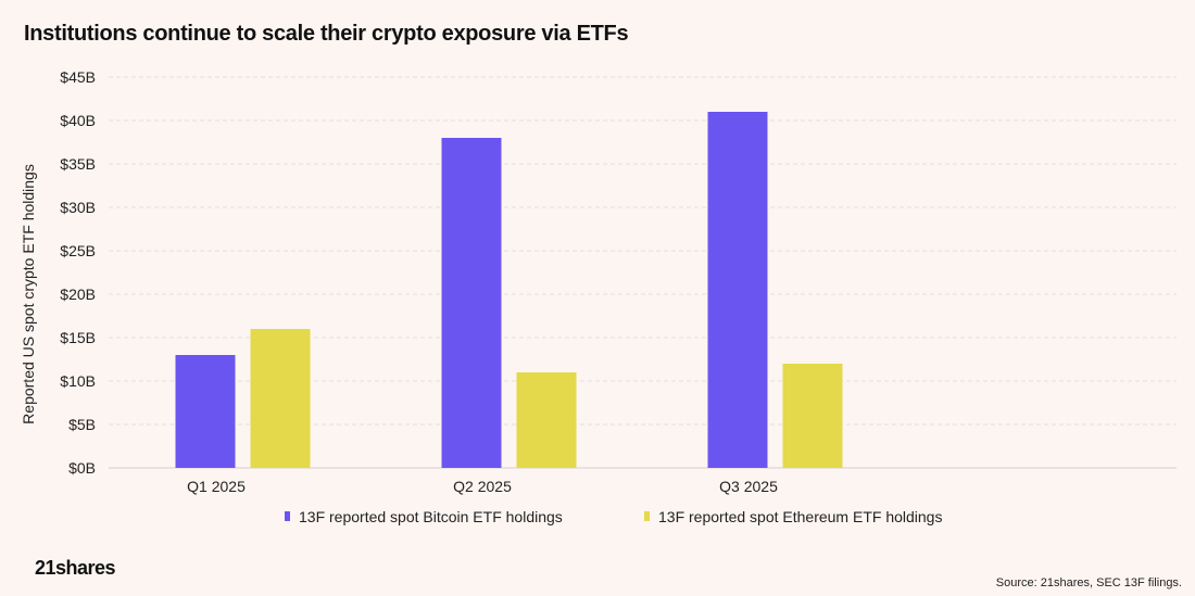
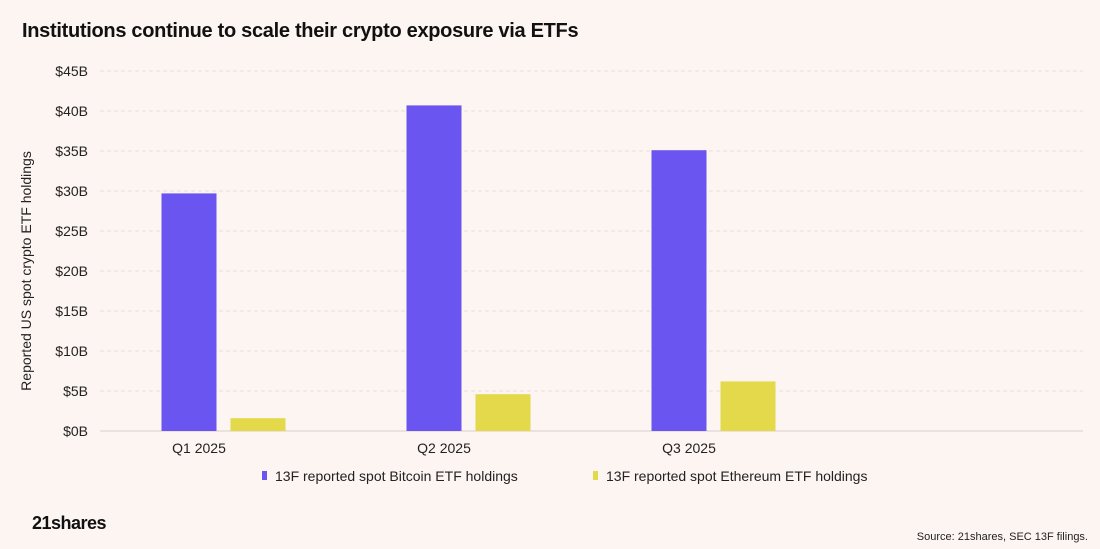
13F reported spot Bitcoin ETF holdings/Q1 2025: $13B -> $30B
13F reported spot Ethereum ETF holdings/Q1 2025: $16B -> $2B
13F reported spot Bitcoin ETF holdings/Q2 2025: $38B -> $41B
13F reported spot Ethereum ETF holdings/Q2 2025: $11B -> $5B
13F reported spot Bitcoin ETF holdings/Q3 2025: $41B -> $35B
13F reported spot Ethereum ETF holdings/Q3 2025: $12B -> $6B
